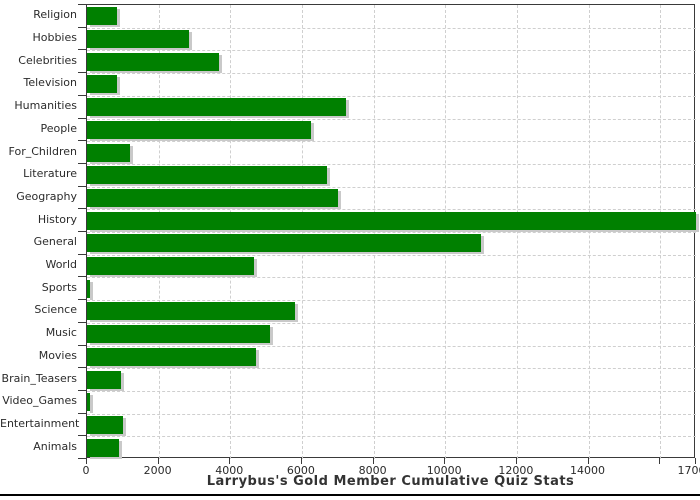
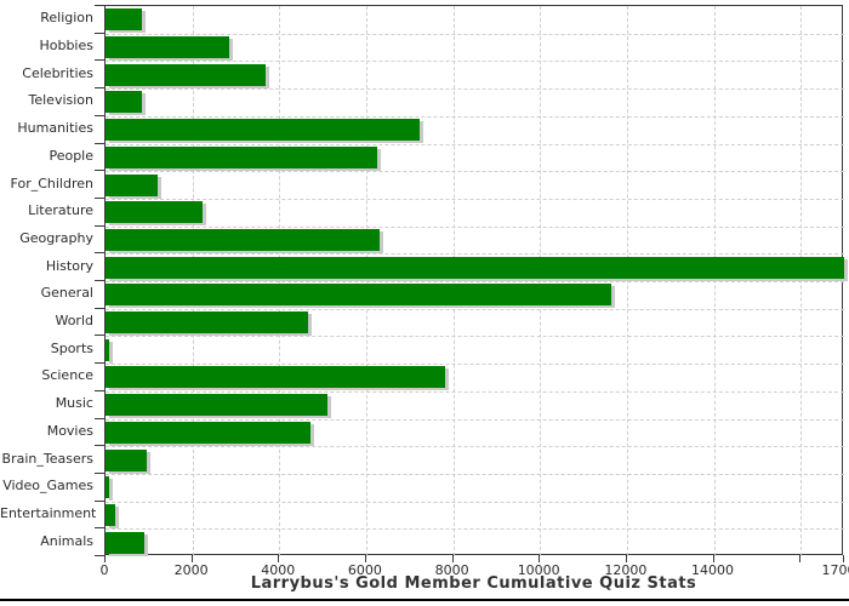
Literature: 6700 -> 2200
Geography: 7000 -> 6300
General: 11000 -> 11600
Science: 5800 -> 7800
Entertainment: 1000 -> 200
